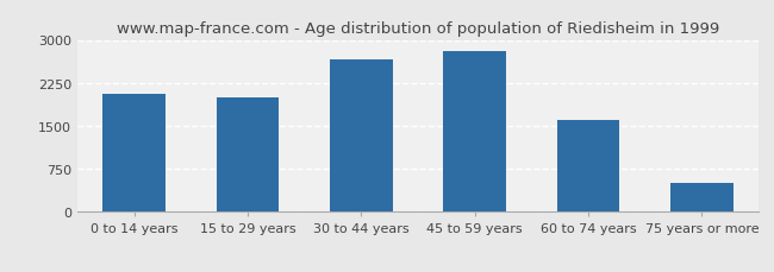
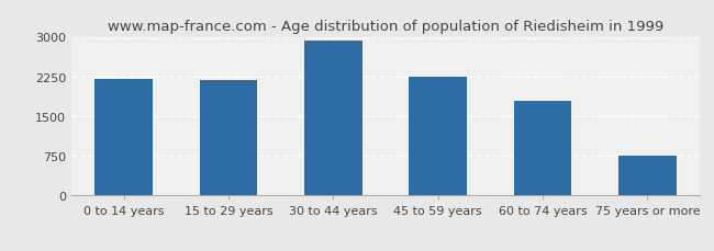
0 to 14 years: 2050 -> 2200
15 to 29 years: 2000 -> 2190
30 to 44 years: 2650 -> 2920
45 to 59 years: 2800 -> 2250
60 to 74 years: 1600 -> 1780
75 years or more: 500 -> 760
